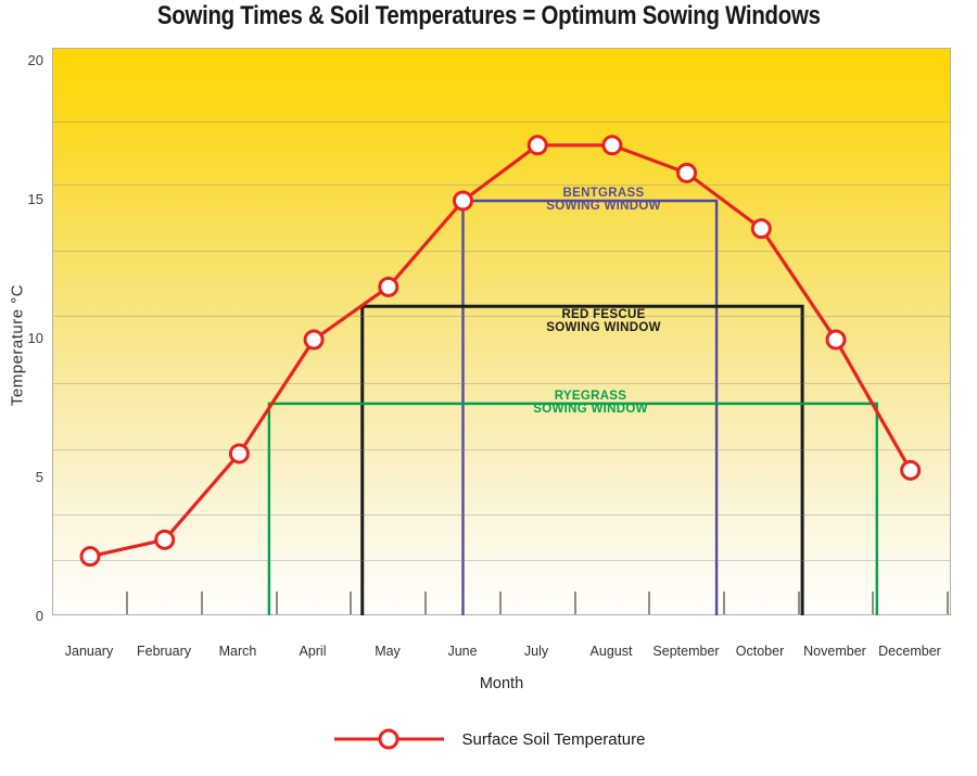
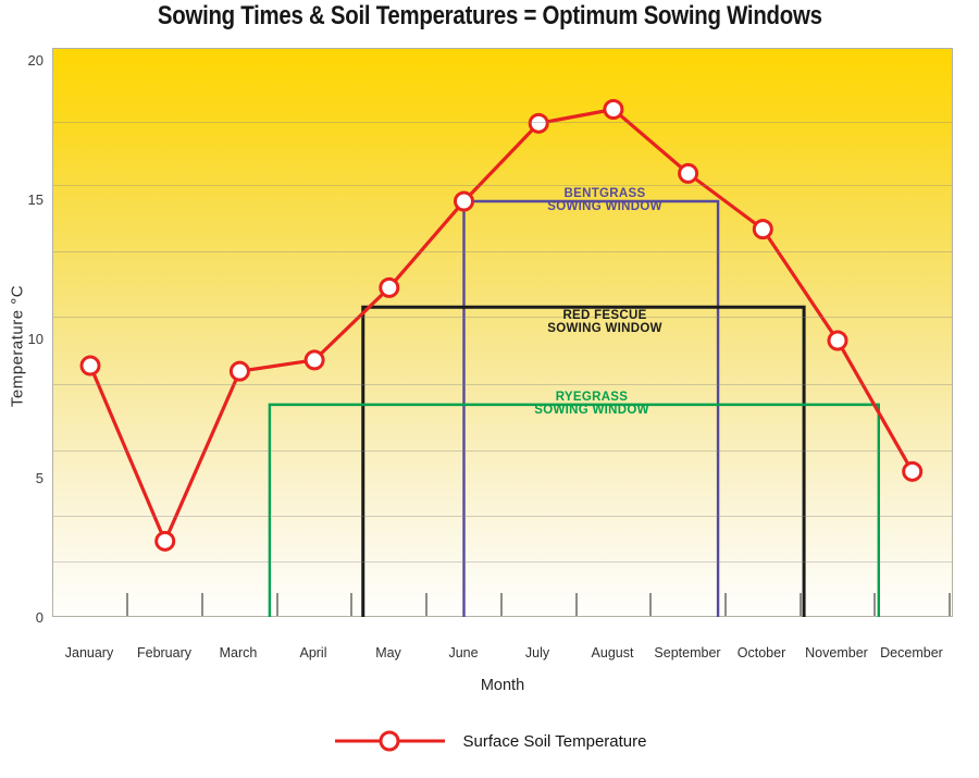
January: 2.2 -> 9.1
March: 5.9 -> 8.9
April: 10.0 -> 9.3
July: 17.0 -> 17.8
August: 17.0 -> 18.3
